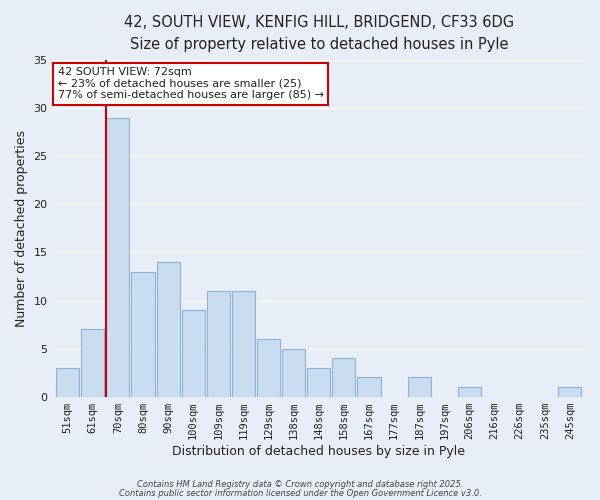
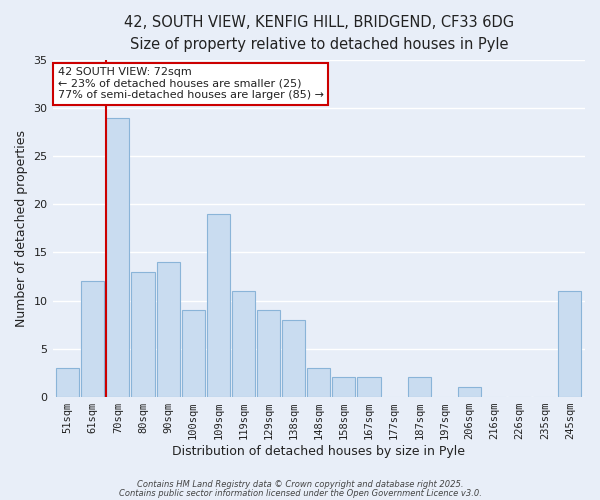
61sqm: 7 -> 12
109sqm: 11 -> 19
129sqm: 6 -> 9
138sqm: 5 -> 8
158sqm: 4 -> 2
245sqm: 1 -> 11
